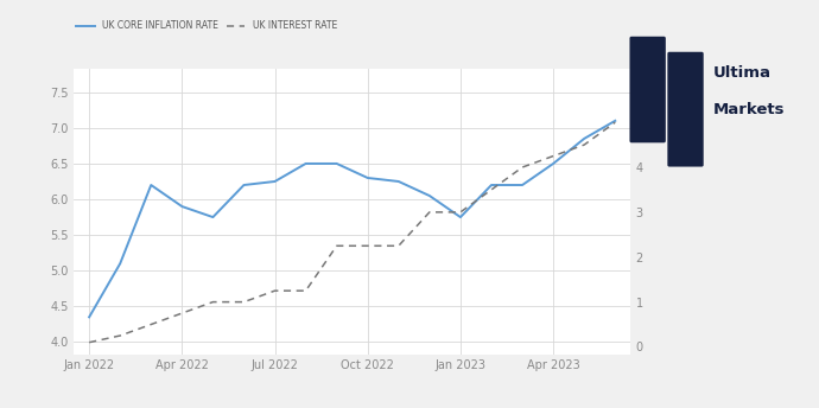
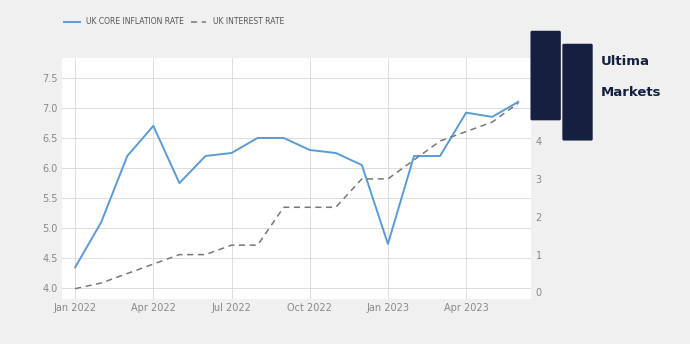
UK CORE INFLATION RATE/Apr 2022: 5.90 -> 6.70
UK CORE INFLATION RATE/Jan 2023: 5.75 -> 4.74
UK CORE INFLATION RATE/Apr 2023: 6.50 -> 6.92
